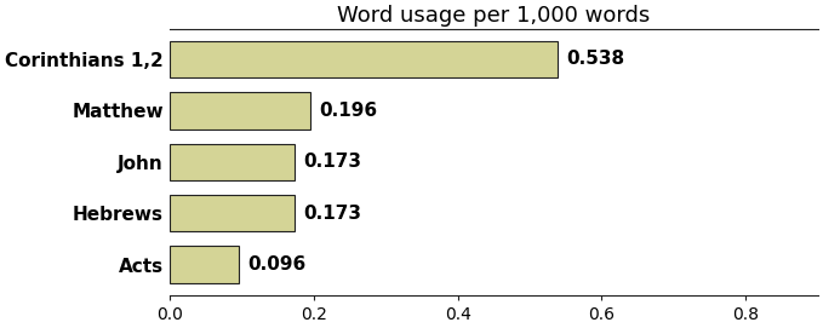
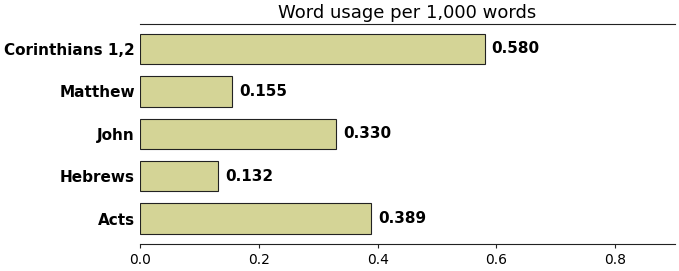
Corinthians 1,2: 0.538 -> 0.580
Matthew: 0.196 -> 0.155
John: 0.173 -> 0.330
Hebrews: 0.173 -> 0.132
Acts: 0.096 -> 0.389
